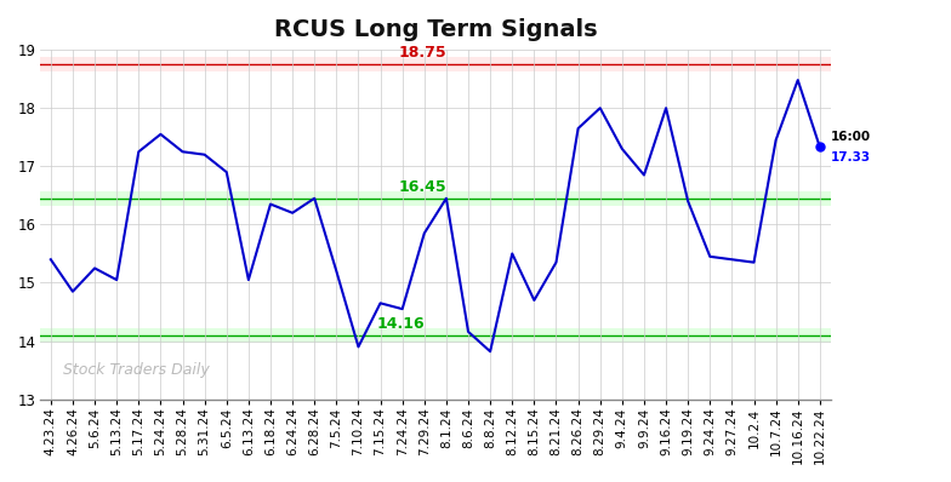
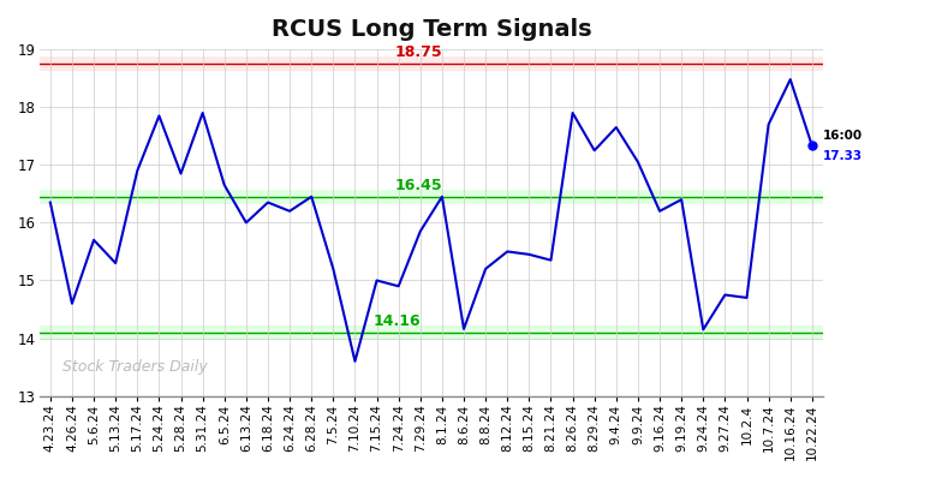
4.23.24: 15.40 -> 16.35
4.26.24: 14.85 -> 14.60
5.6.24: 15.25 -> 15.70
5.13.24: 15.05 -> 15.30
5.17.24: 17.25 -> 16.90
5.24.24: 17.55 -> 17.85
5.28.24: 17.25 -> 16.85
5.31.24: 17.20 -> 17.90
6.5.24: 16.90 -> 16.65
6.13.24: 15.05 -> 16.00
7.10.24: 13.90 -> 13.60
7.15.24: 14.65 -> 15.00
7.24.24: 14.55 -> 14.90
8.8.24: 13.82 -> 15.20
8.15.24: 14.70 -> 15.45
8.26.24: 17.65 -> 17.90
8.29.24: 18.00 -> 17.25
9.4.24: 17.30 -> 17.65
9.9.24: 16.85 -> 17.05
9.16.24: 18.00 -> 16.20
9.24.24: 15.45 -> 14.15
9.27.24: 15.40 -> 14.75
10.2.4: 15.35 -> 14.70
10.7.24: 17.45 -> 17.70
